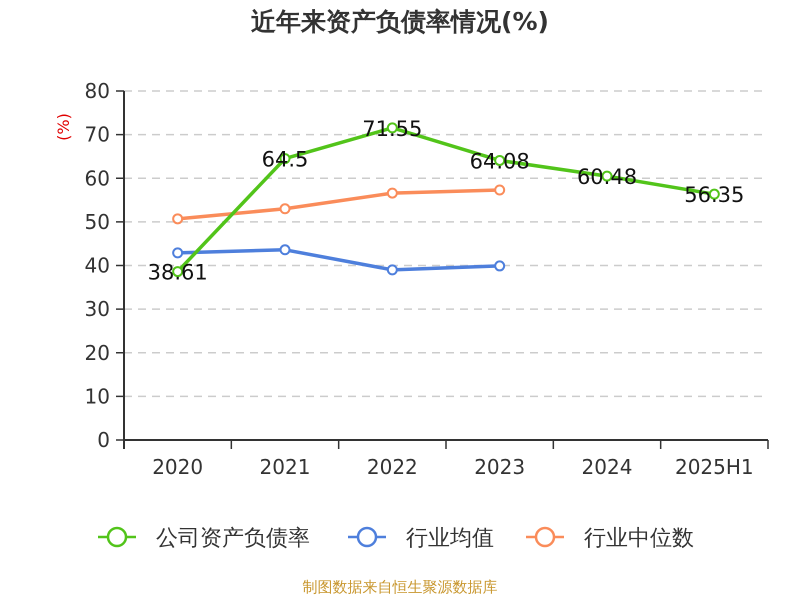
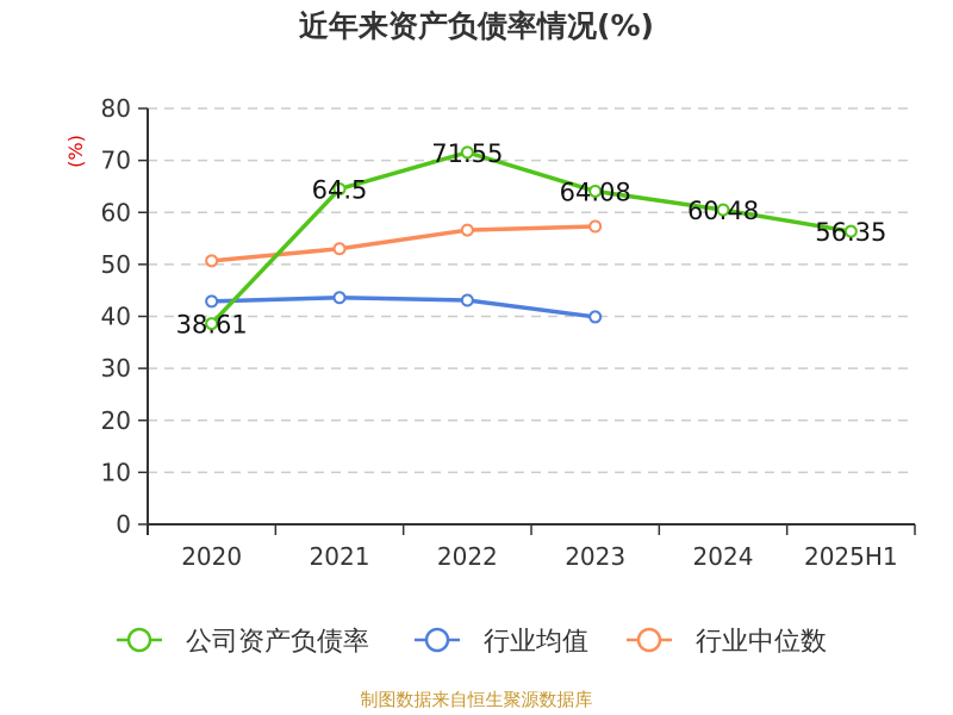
行业均值/2022: 39 -> 43
